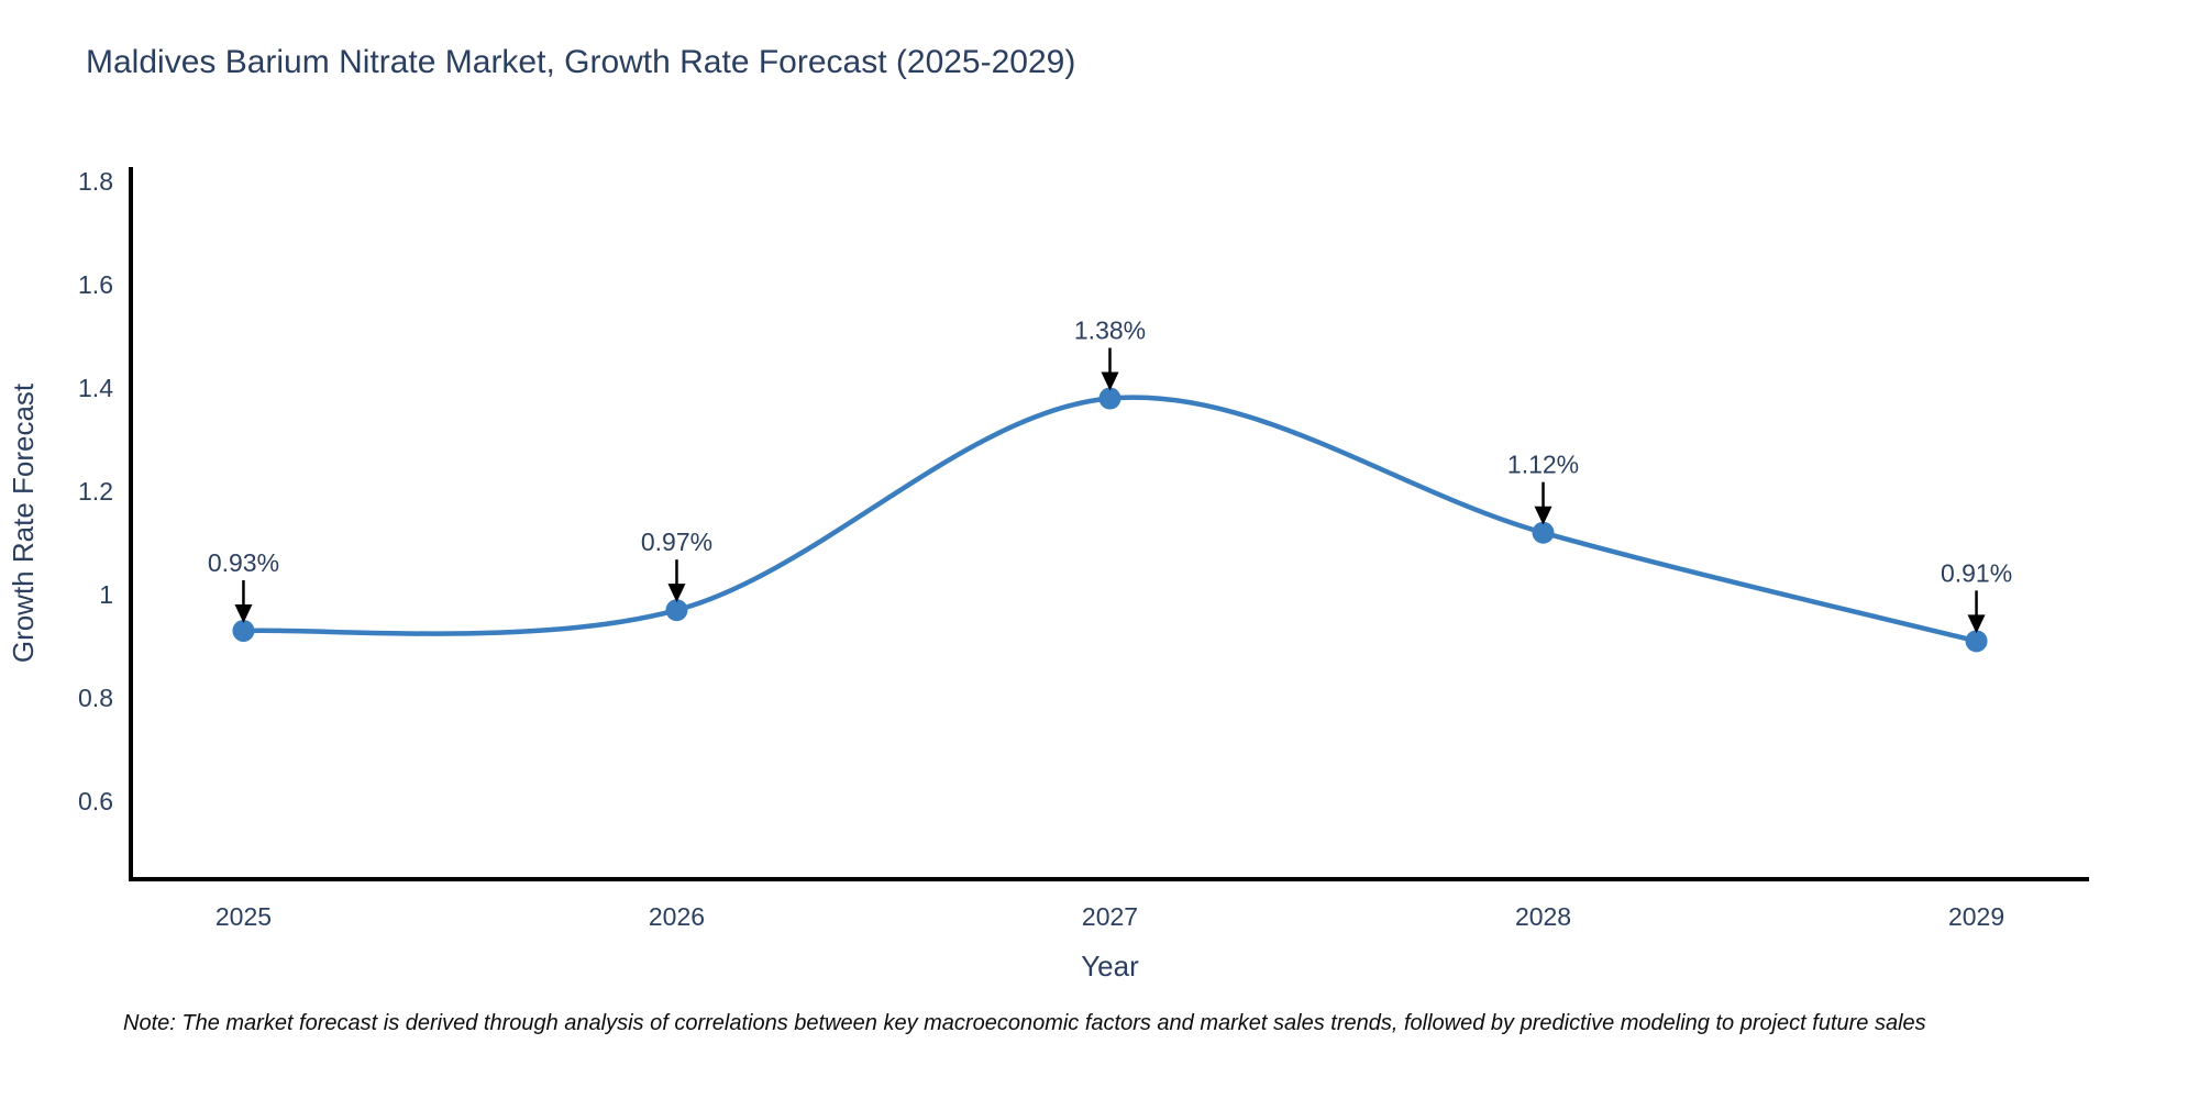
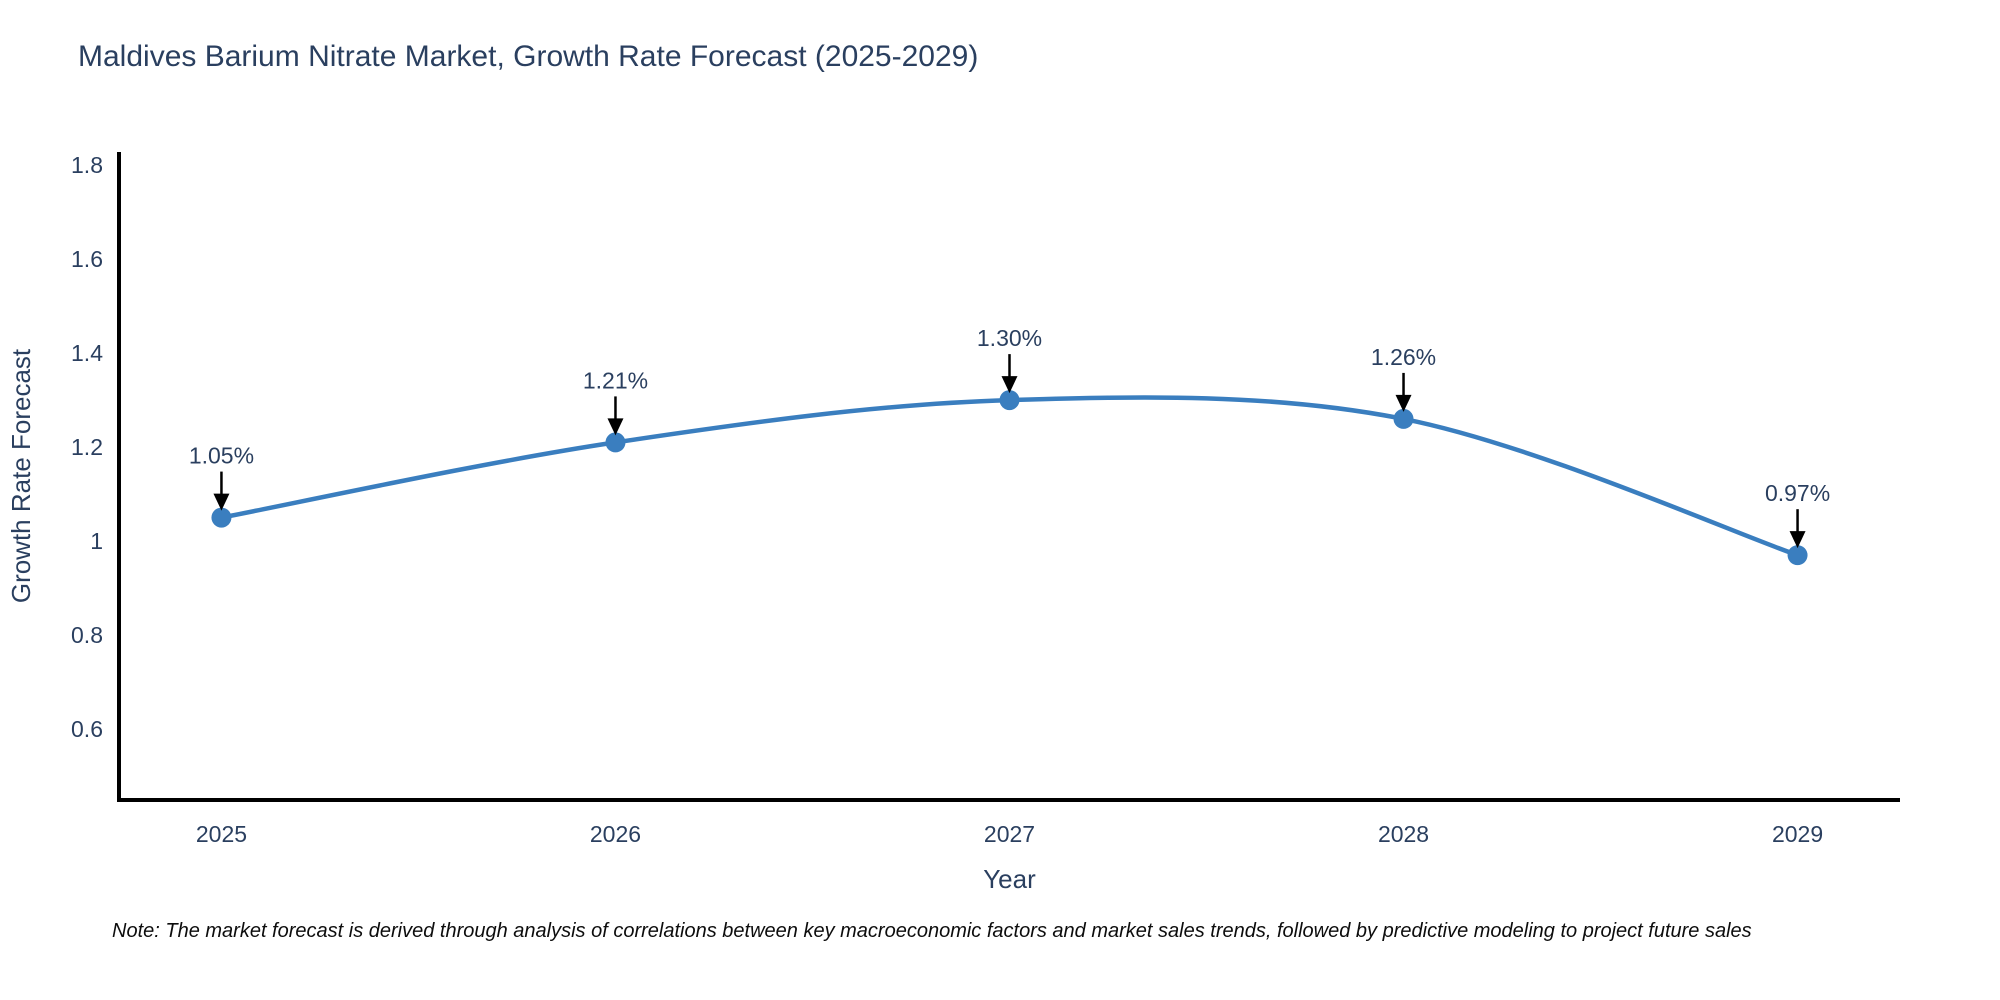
2025: 0.93% -> 1.05%
2026: 0.97% -> 1.21%
2027: 1.38% -> 1.30%
2028: 1.12% -> 1.26%
2029: 0.91% -> 0.97%
